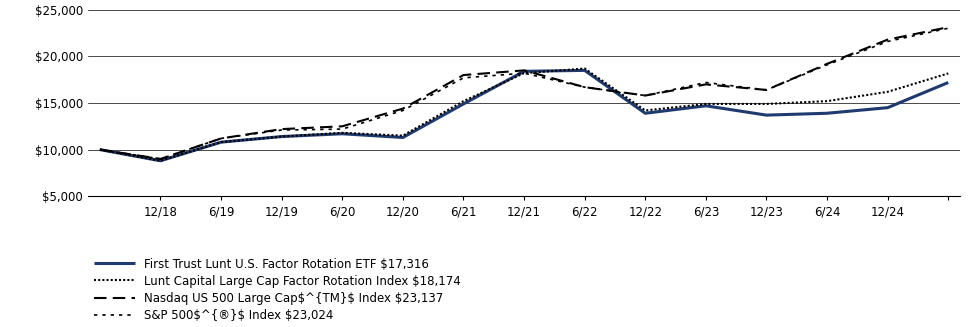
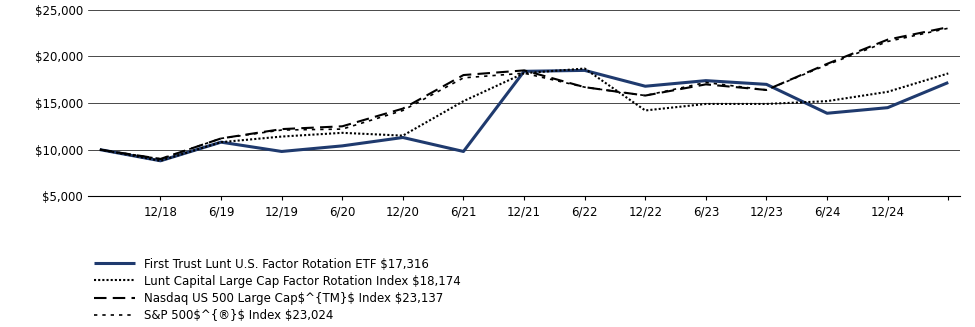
First Trust Lunt U.S. Factor Rotation ETF $17,316/12/19: $11,400 -> $9,800
First Trust Lunt U.S. Factor Rotation ETF $17,316/6/20: $11,700 -> $10,400
First Trust Lunt U.S. Factor Rotation ETF $17,316/6/21: $14,900 -> $9,800
First Trust Lunt U.S. Factor Rotation ETF $17,316/12/22: $13,900 -> $16,800
First Trust Lunt U.S. Factor Rotation ETF $17,316/6/23: $14,700 -> $17,400
First Trust Lunt U.S. Factor Rotation ETF $17,316/12/23: $13,700 -> $17,000
